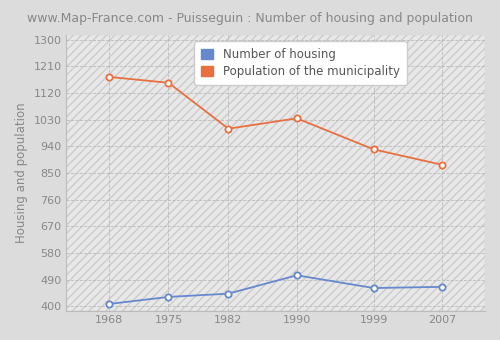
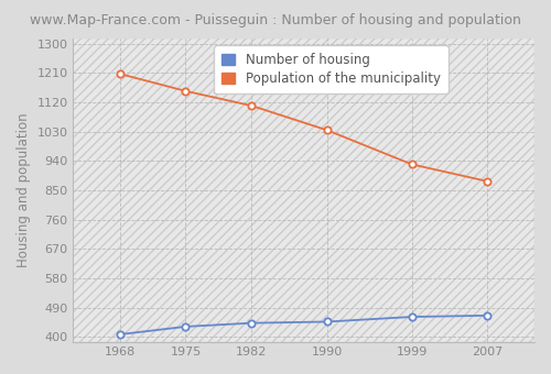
Population of the municipality/1968: 1175 -> 1208
Population of the municipality/1982: 1000 -> 1110
Number of housing/1990: 505 -> 447
